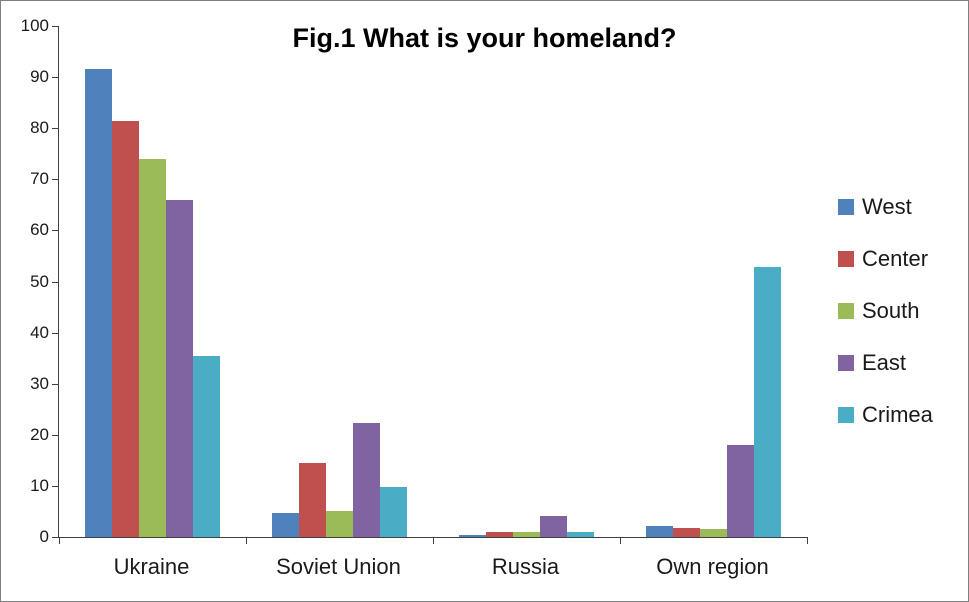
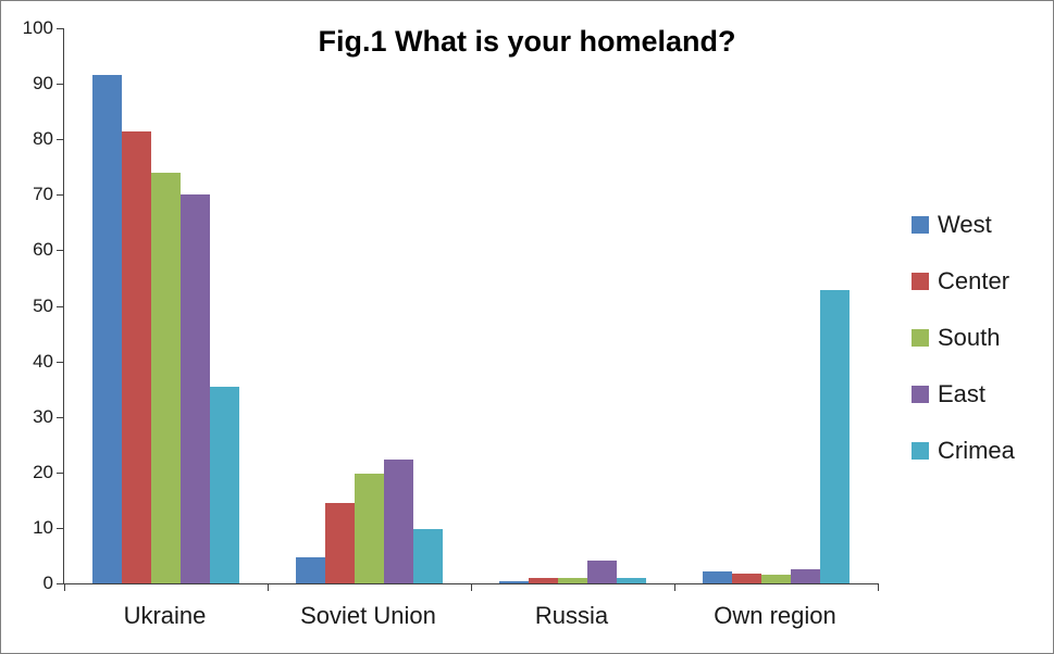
East/Ukraine: 66 -> 70
South/Soviet Union: 5 -> 20
East/Own region: 18 -> 2
